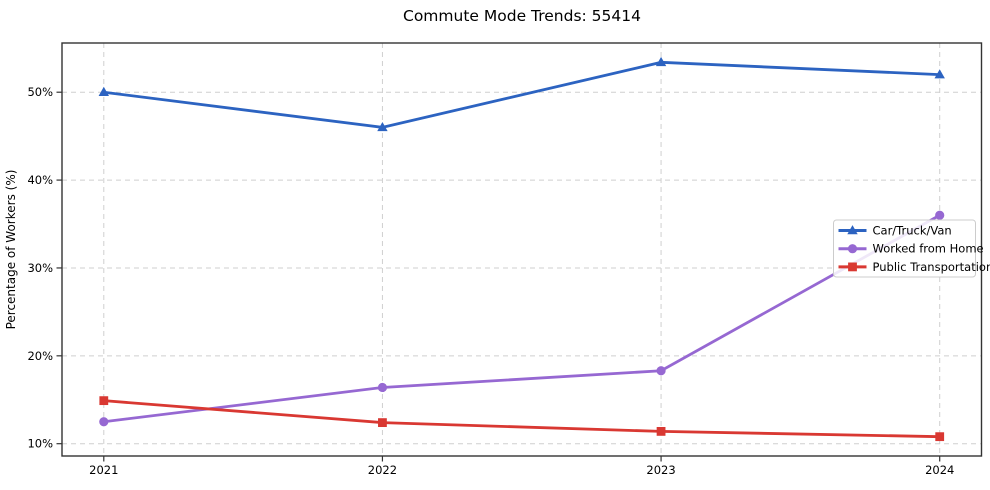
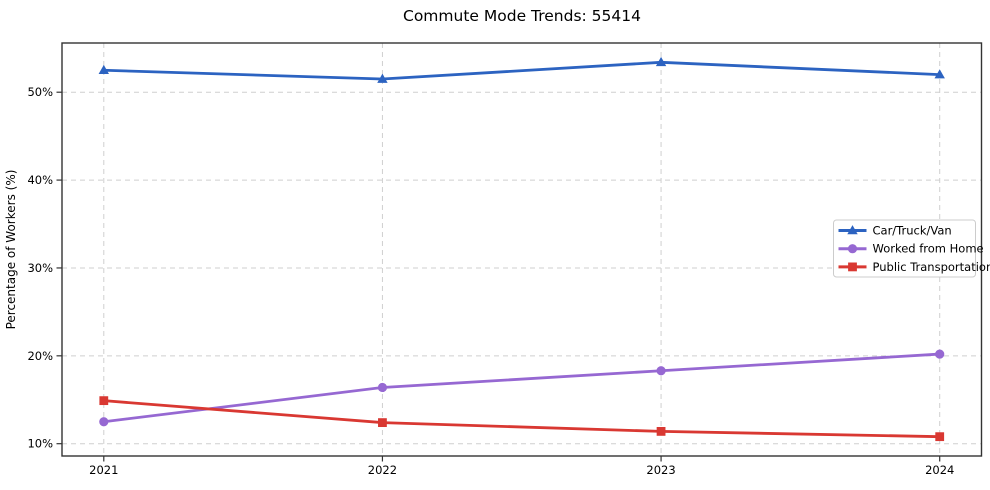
Car/Truck/Van/2021: 50% -> 52%
Car/Truck/Van/2022: 46% -> 52%
Worked from Home/2024: 36% -> 20%
